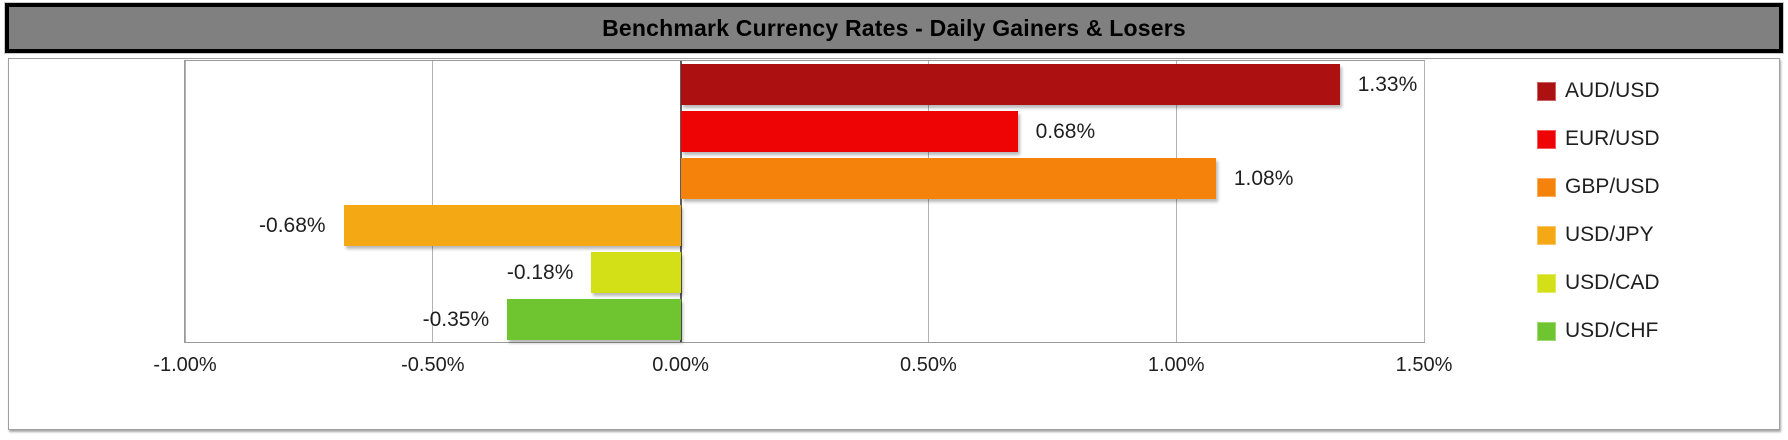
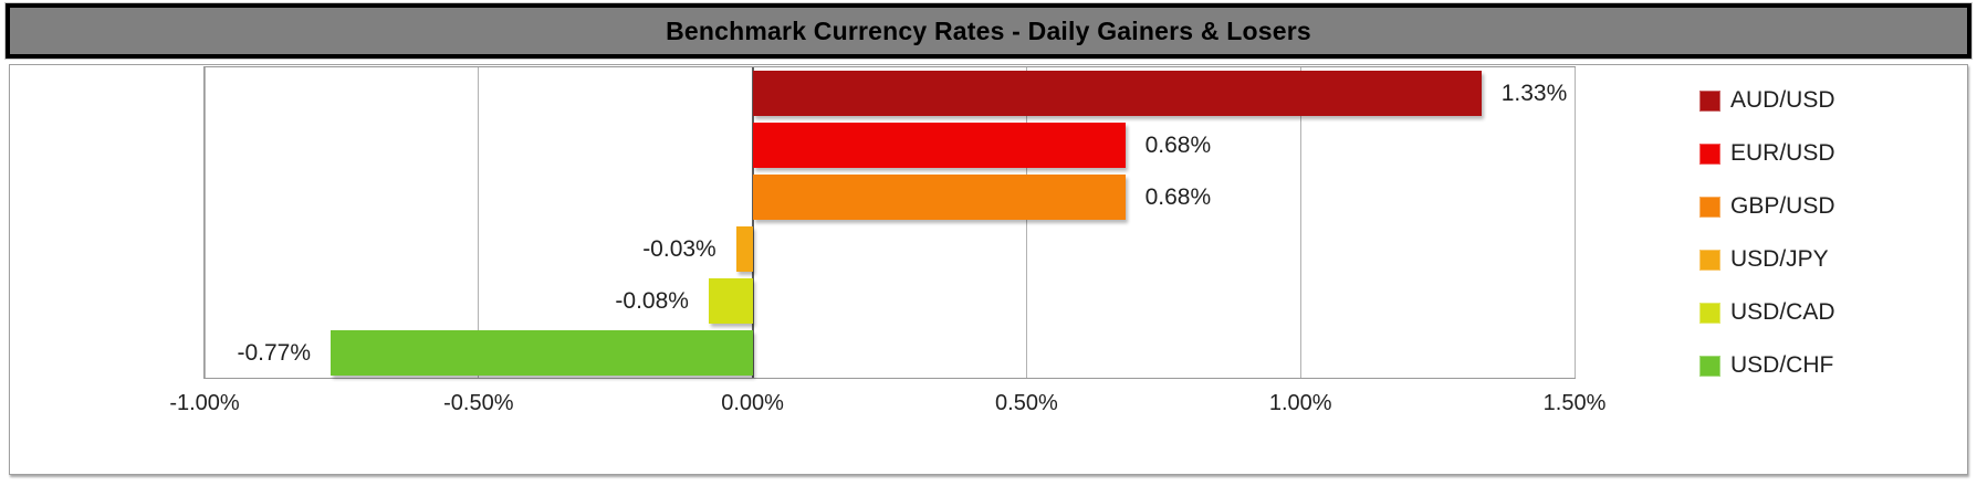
GBP/USD: 1.08% -> 0.68%
USD/JPY: -0.68% -> -0.03%
USD/CAD: -0.18% -> -0.08%
USD/CHF: -0.35% -> -0.77%
